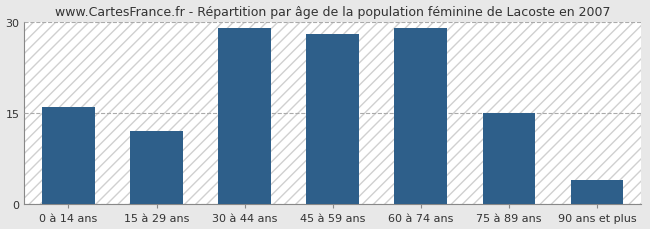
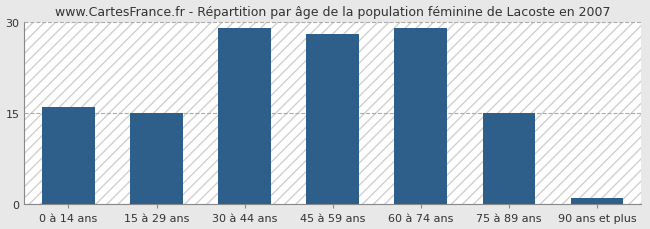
15 à 29 ans: 12 -> 15
90 ans et plus: 4 -> 1
